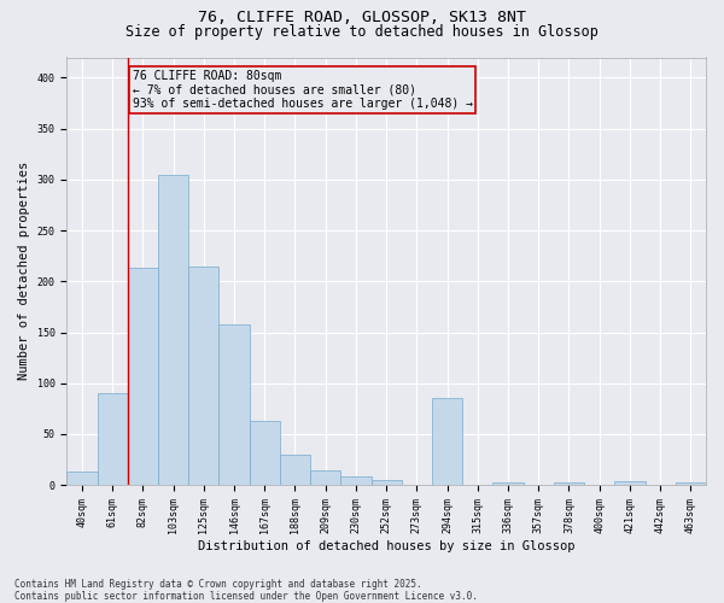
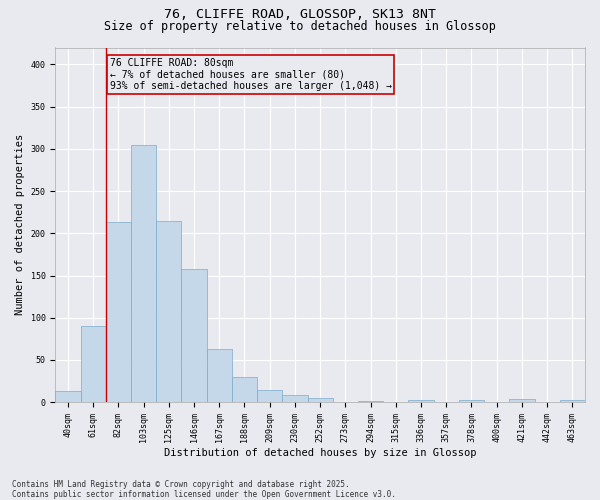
294sqm: 86 -> 2
